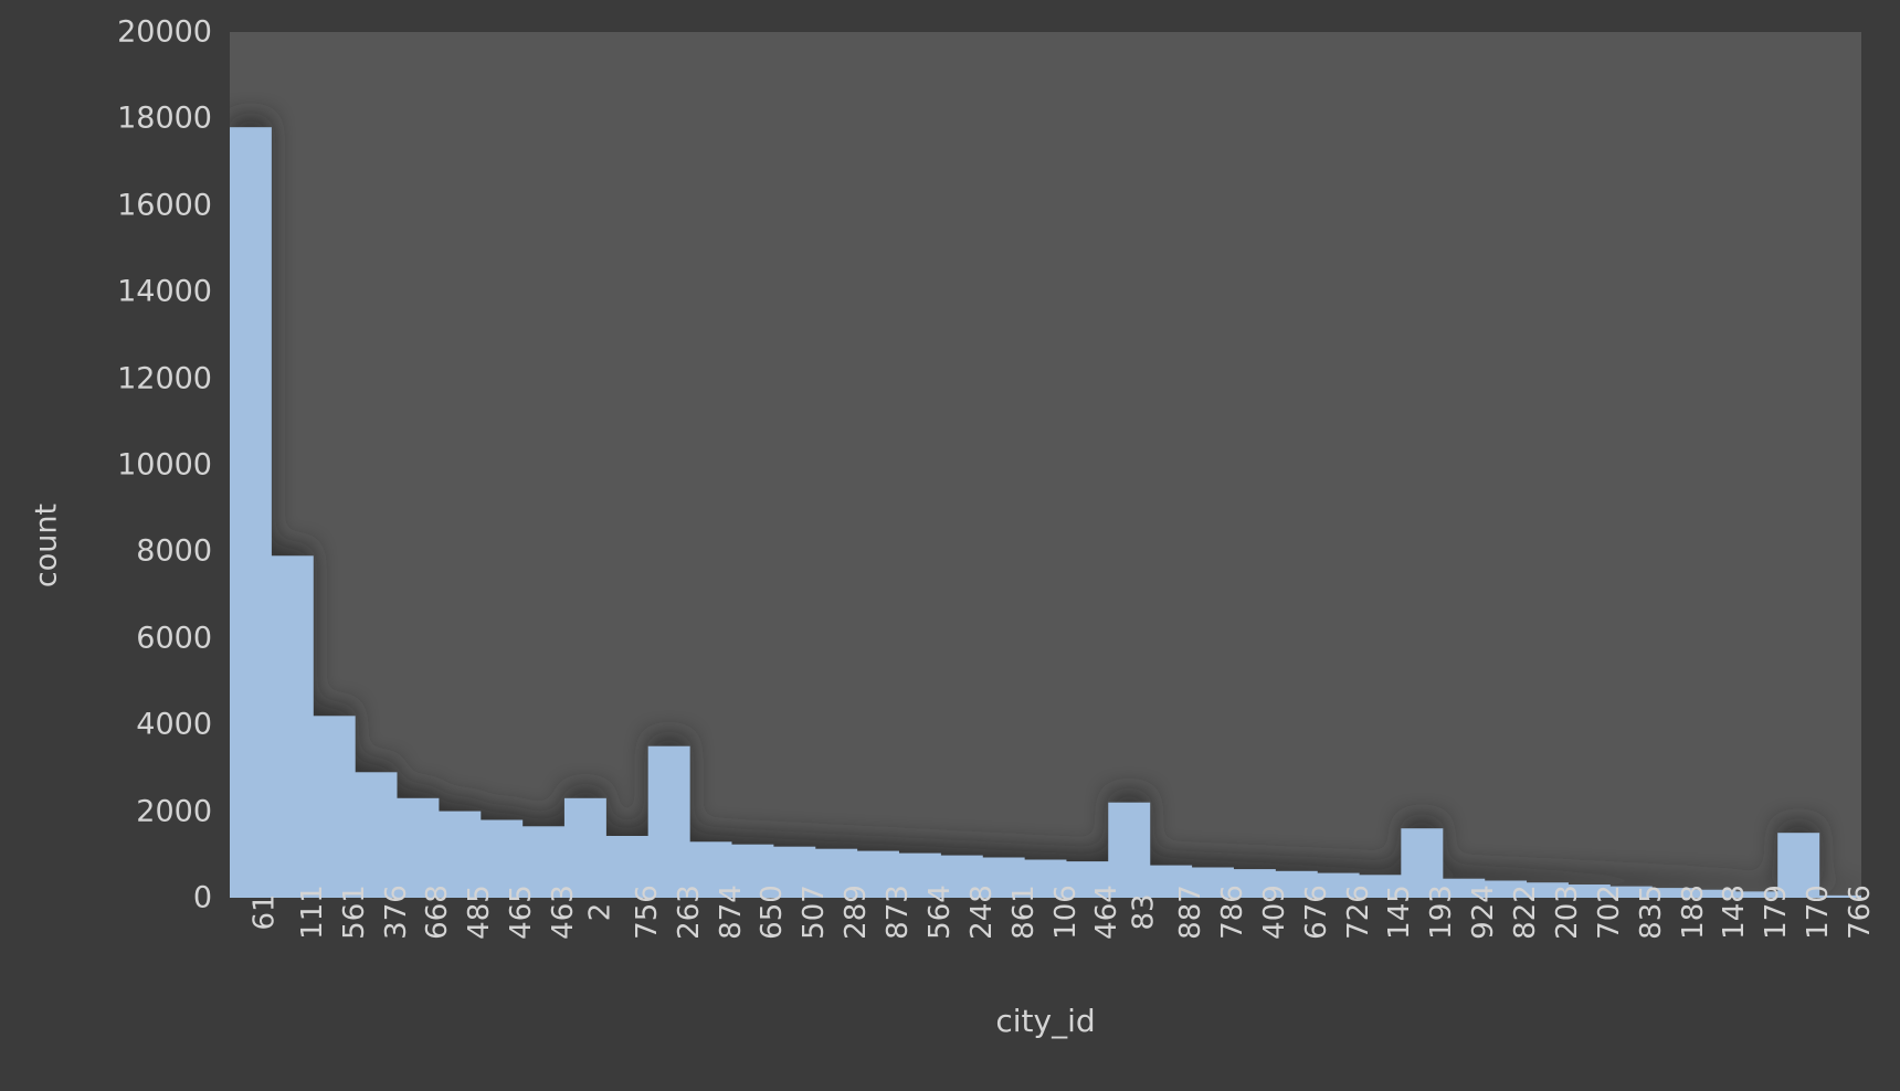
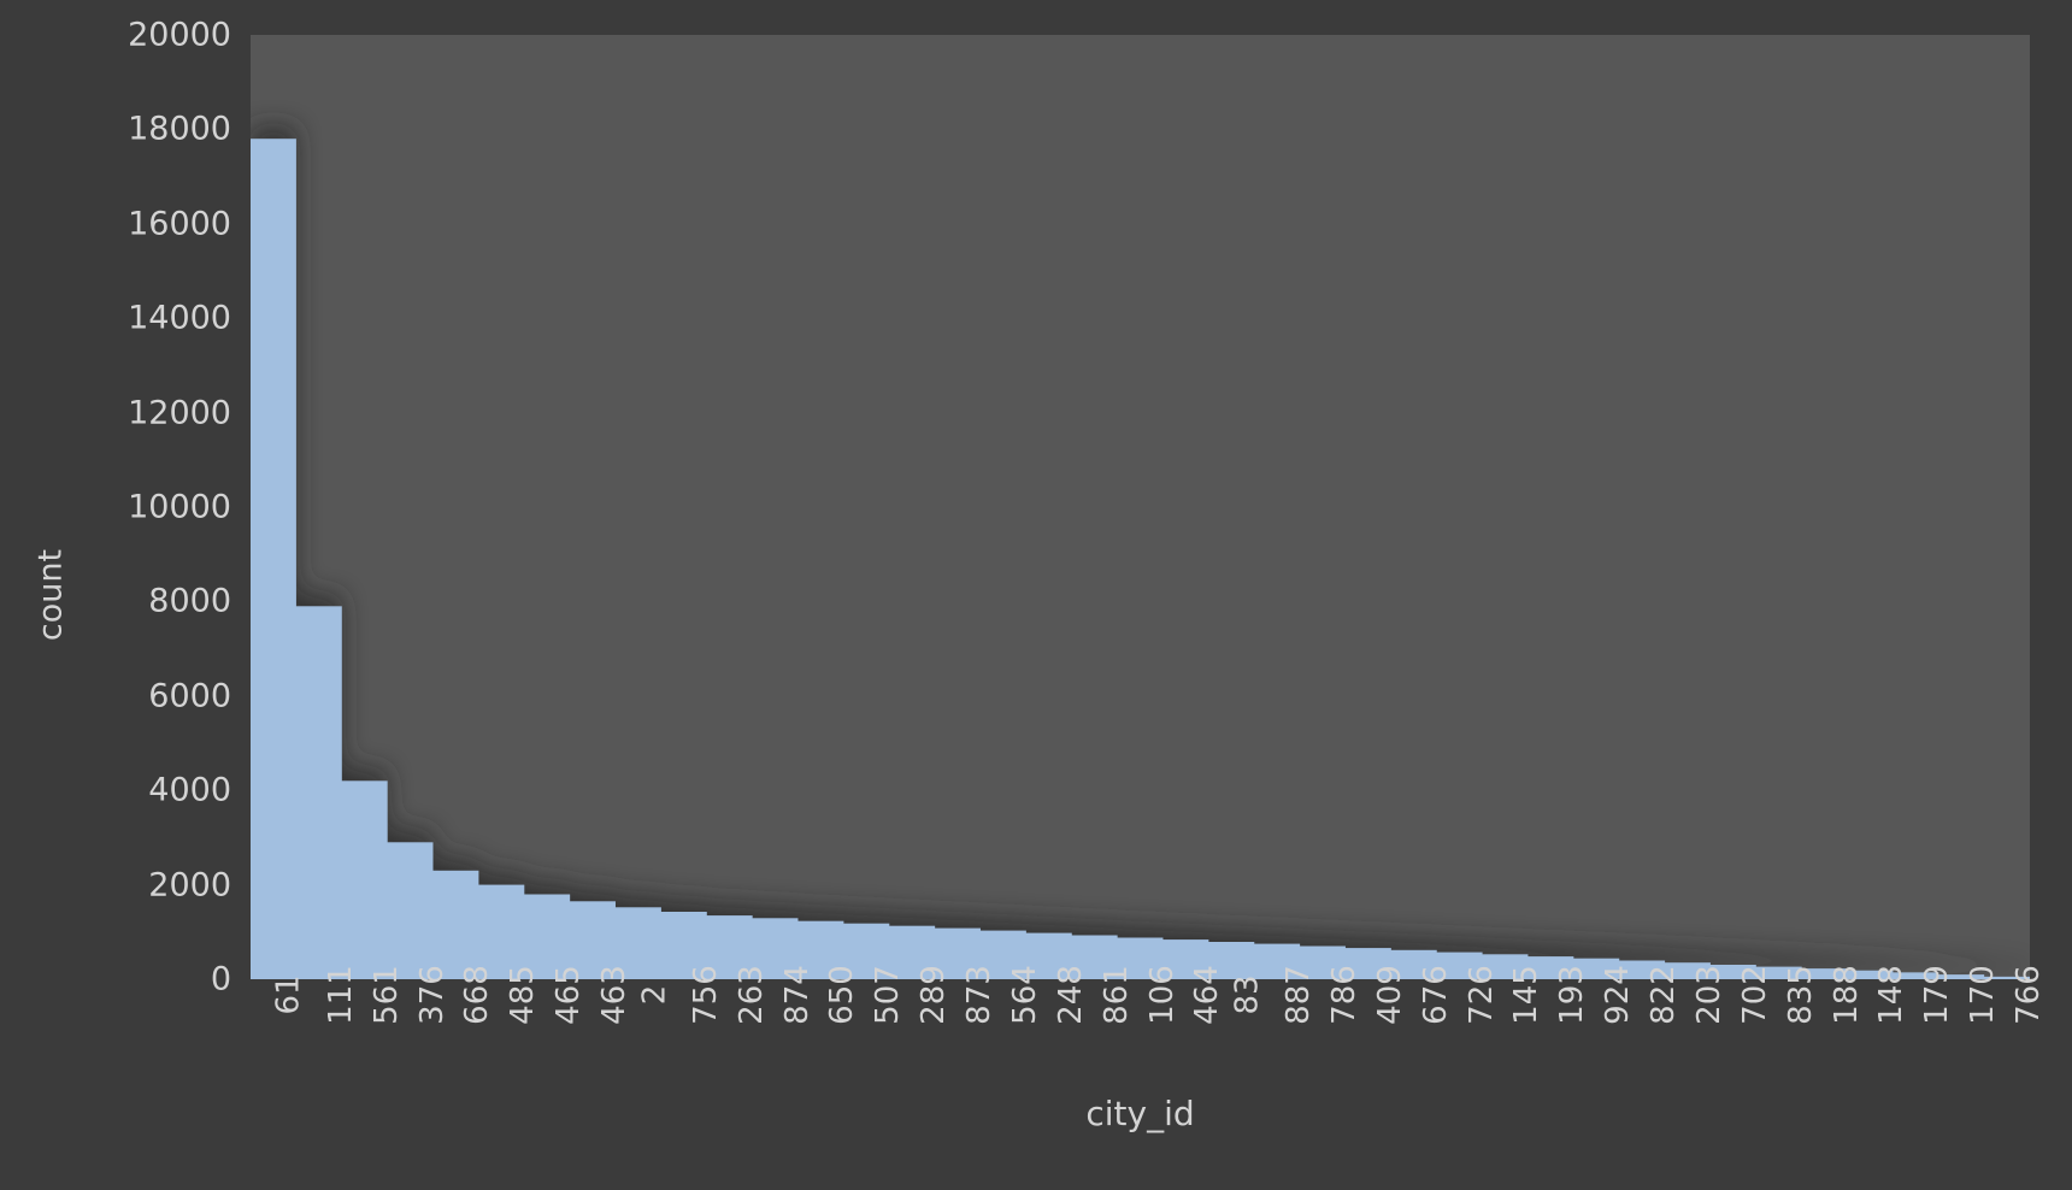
2: 2300 -> 1500
263: 3500 -> 1400
83: 2200 -> 800
193: 1600 -> 500
170: 1500 -> 100
